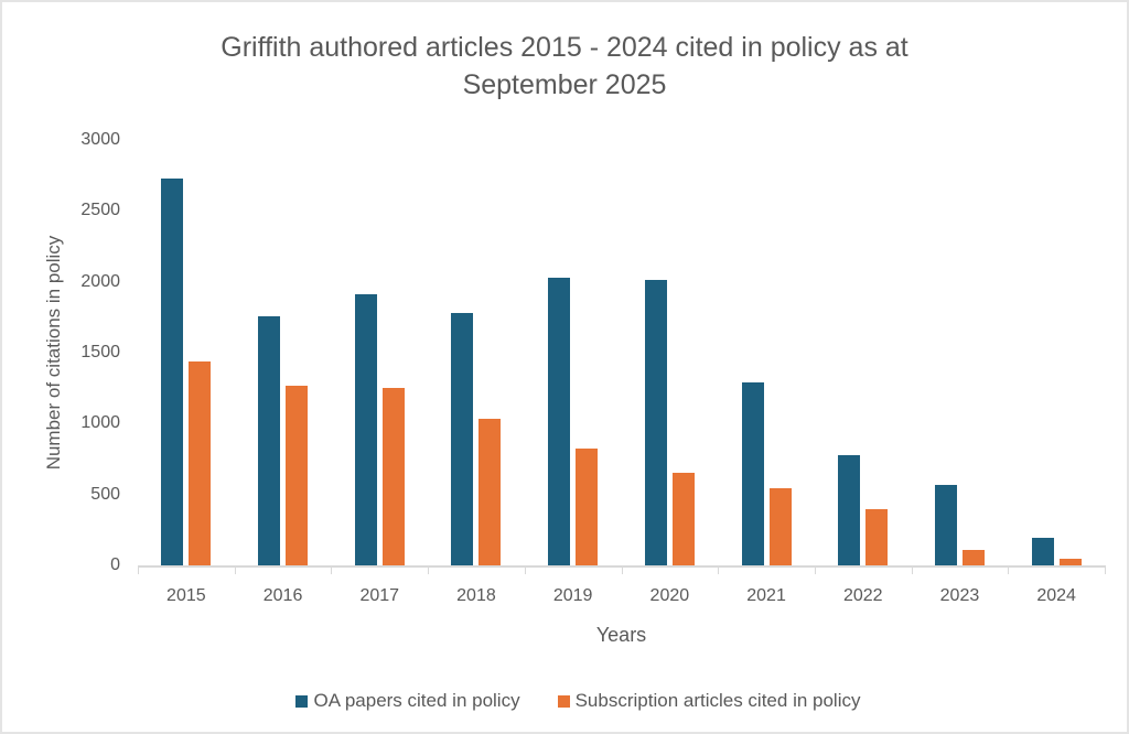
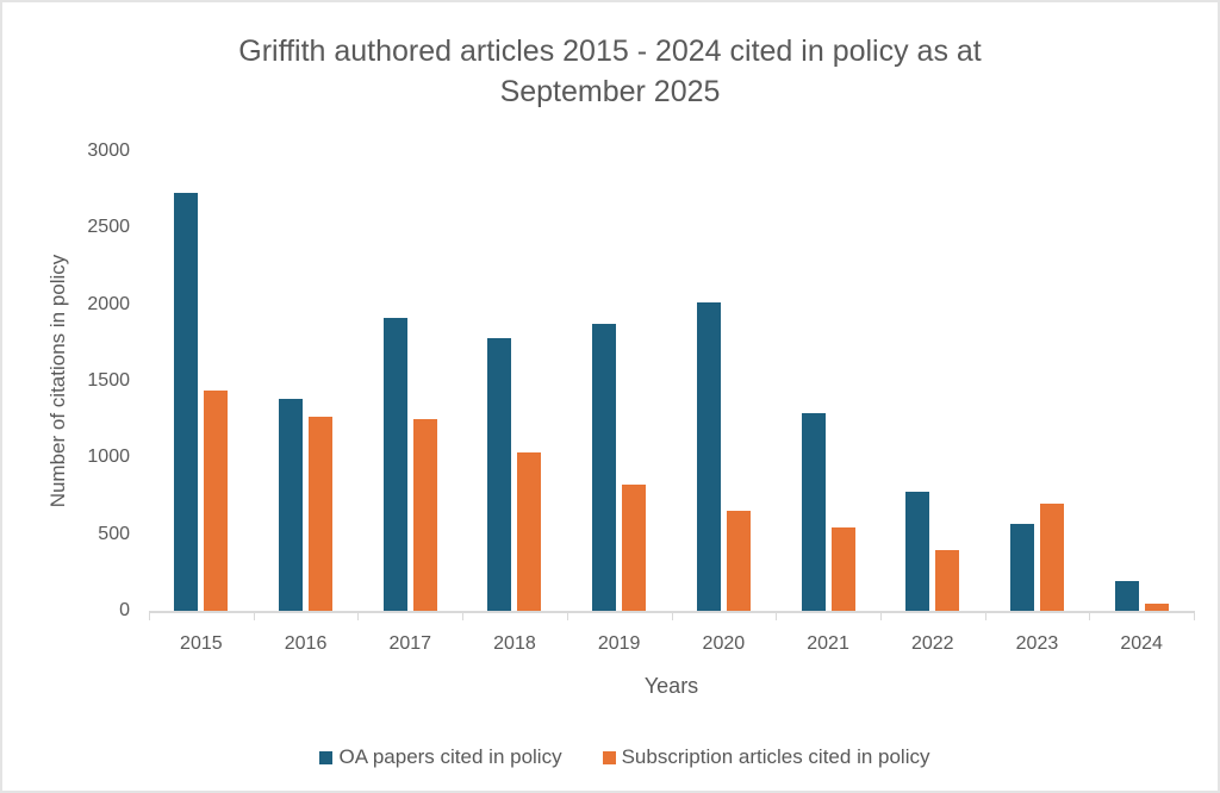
OA papers cited in policy/2016: 1760 -> 1380
OA papers cited in policy/2019: 2030 -> 1870
Subscription articles cited in policy/2023: 110 -> 700
